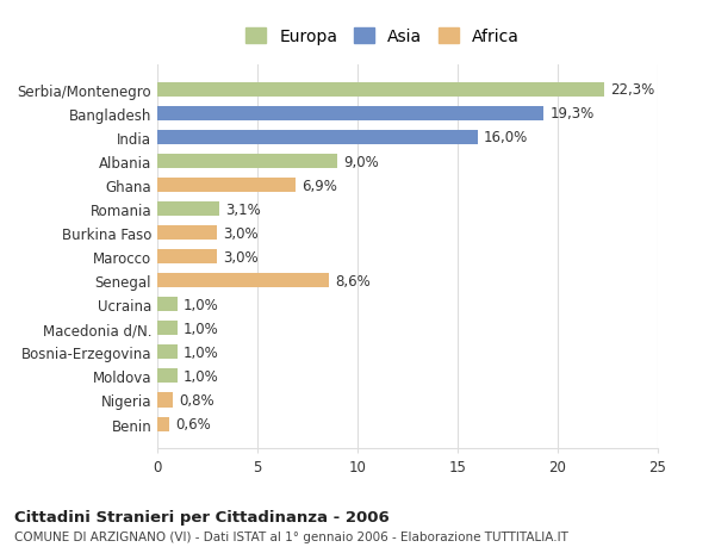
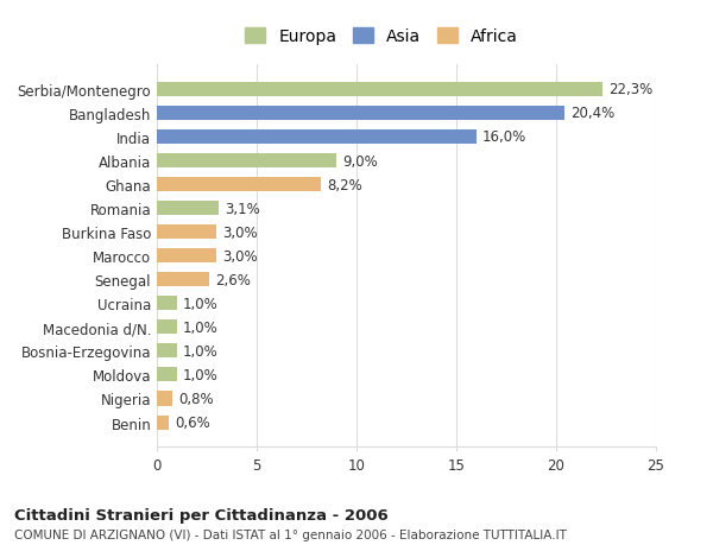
Bangladesh: 19,3% -> 20,4%
Ghana: 6,9% -> 8,2%
Senegal: 8,6% -> 2,6%
